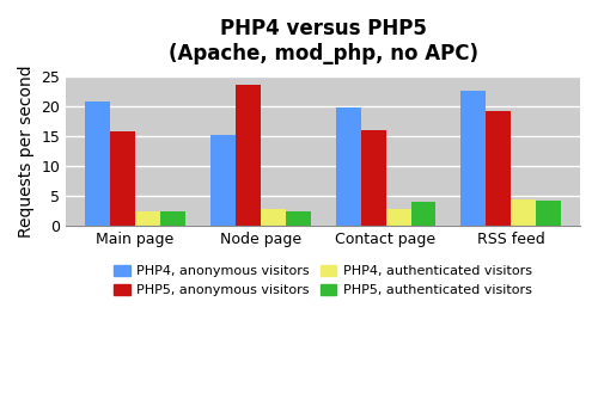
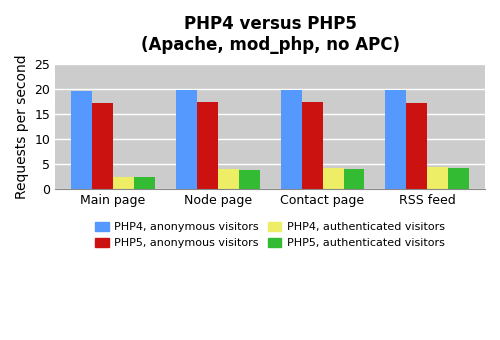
PHP4, anonymous visitors/Main page: 20.8 -> 19.6
PHP5, anonymous visitors/Main page: 15.8 -> 17.2
PHP4, anonymous visitors/Node page: 15.2 -> 19.7
PHP5, anonymous visitors/Node page: 23.6 -> 17.3
PHP4, authenticated visitors/Node page: 2.8 -> 4.0
PHP5, authenticated visitors/Node page: 2.4 -> 3.8
PHP5, anonymous visitors/Contact page: 16.0 -> 17.3
PHP4, authenticated visitors/Contact page: 2.8 -> 4.2
PHP4, anonymous visitors/RSS feed: 22.6 -> 19.7
PHP5, anonymous visitors/RSS feed: 19.2 -> 17.2
